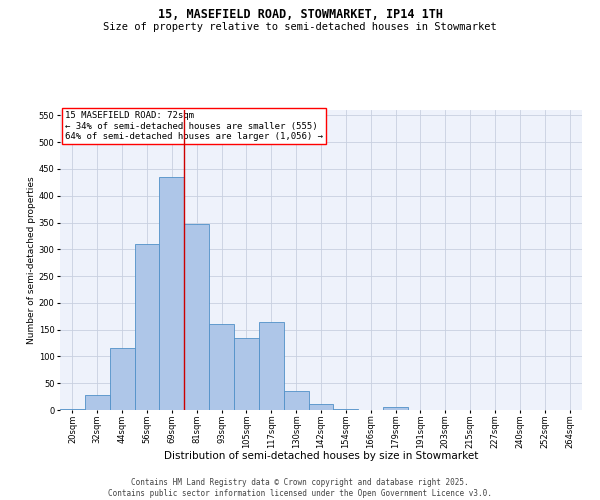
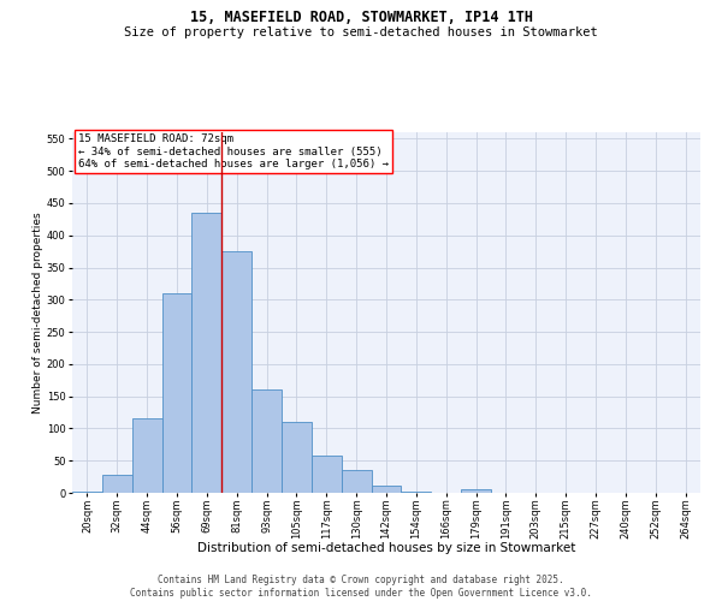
81sqm: 348 -> 375
105sqm: 134 -> 110
117sqm: 164 -> 58
